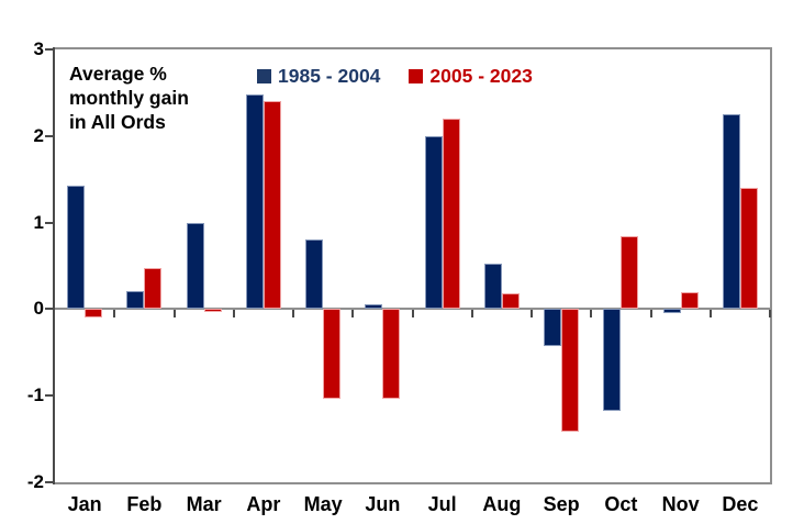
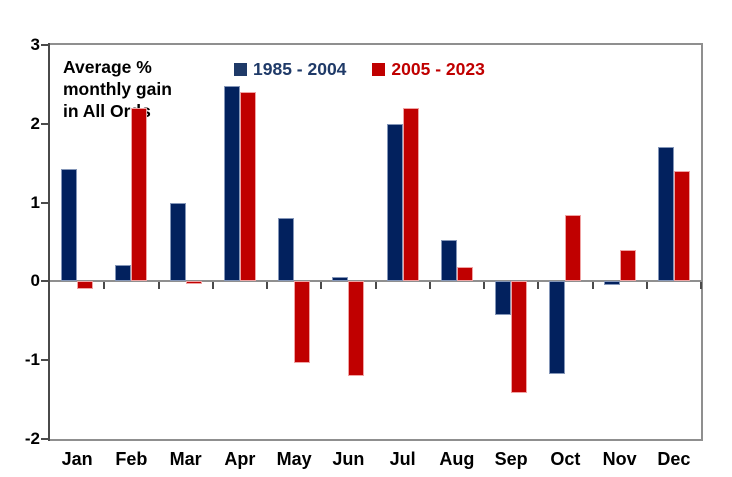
2005 - 2023/Feb: 0.5 -> 2.2
2005 - 2023/Jun: -1.0 -> -1.2
2005 - 2023/Nov: 0.2 -> 0.4
1985 - 2004/Dec: 2.2 -> 1.7
